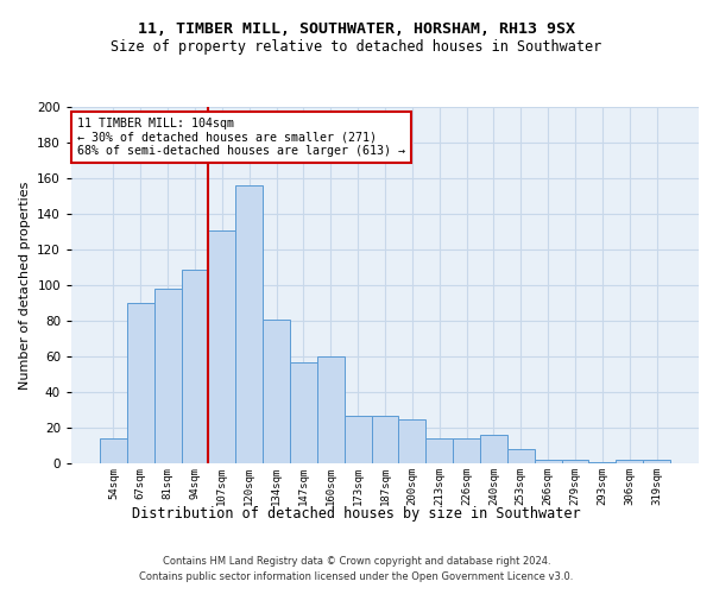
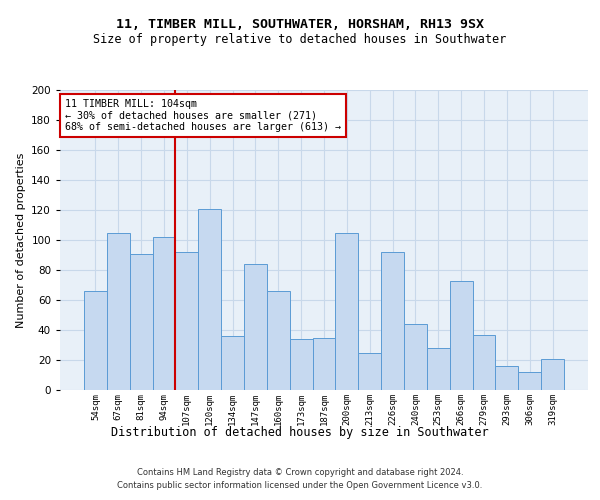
54sqm: 14 -> 66
67sqm: 90 -> 105
81sqm: 98 -> 91
94sqm: 109 -> 102
107sqm: 131 -> 92
120sqm: 156 -> 121
134sqm: 81 -> 36
147sqm: 57 -> 84
160sqm: 60 -> 66
173sqm: 27 -> 34
187sqm: 27 -> 35
200sqm: 25 -> 105
213sqm: 14 -> 25
226sqm: 14 -> 92
240sqm: 16 -> 44
253sqm: 8 -> 28
266sqm: 2 -> 73
279sqm: 2 -> 37
293sqm: 1 -> 16
306sqm: 2 -> 12
319sqm: 2 -> 21
